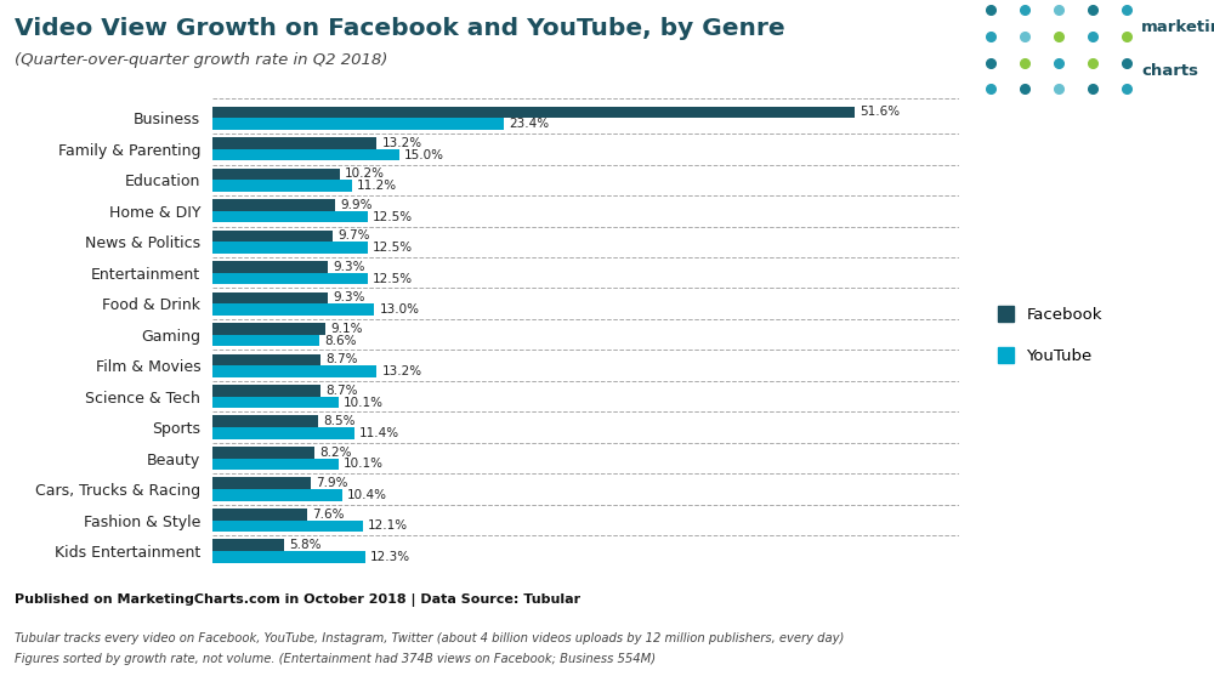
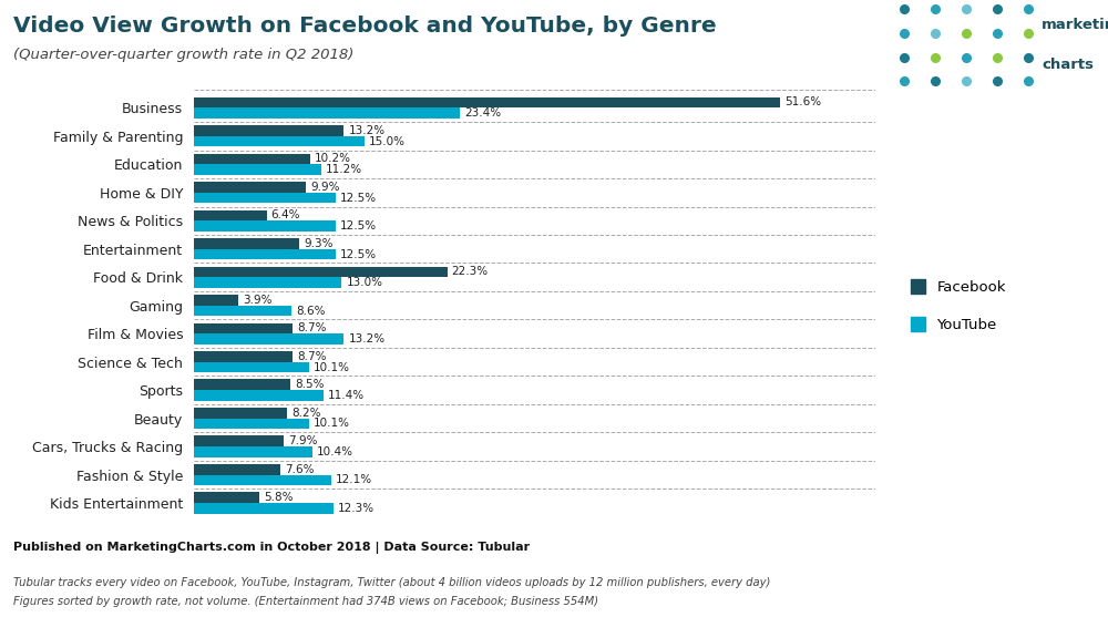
Facebook/News & Politics: 9.7% -> 6.4%
Facebook/Food & Drink: 9.3% -> 22.3%
Facebook/Gaming: 9.1% -> 3.9%
